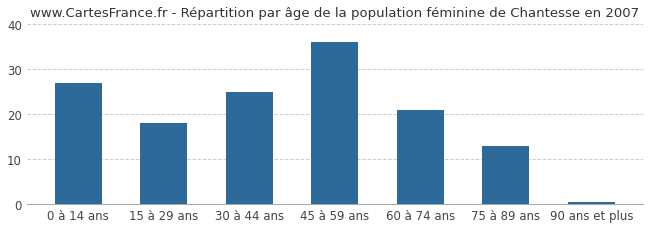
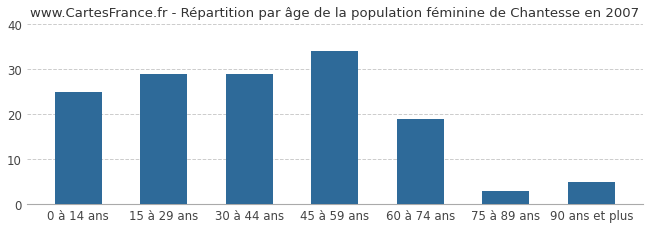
0 à 14 ans: 27.0 -> 25.0
15 à 29 ans: 18.0 -> 29.0
30 à 44 ans: 25.0 -> 29.0
45 à 59 ans: 36.0 -> 34.0
60 à 74 ans: 21.0 -> 19.0
75 à 89 ans: 13.0 -> 3.0
90 ans et plus: 0.5 -> 5.0
